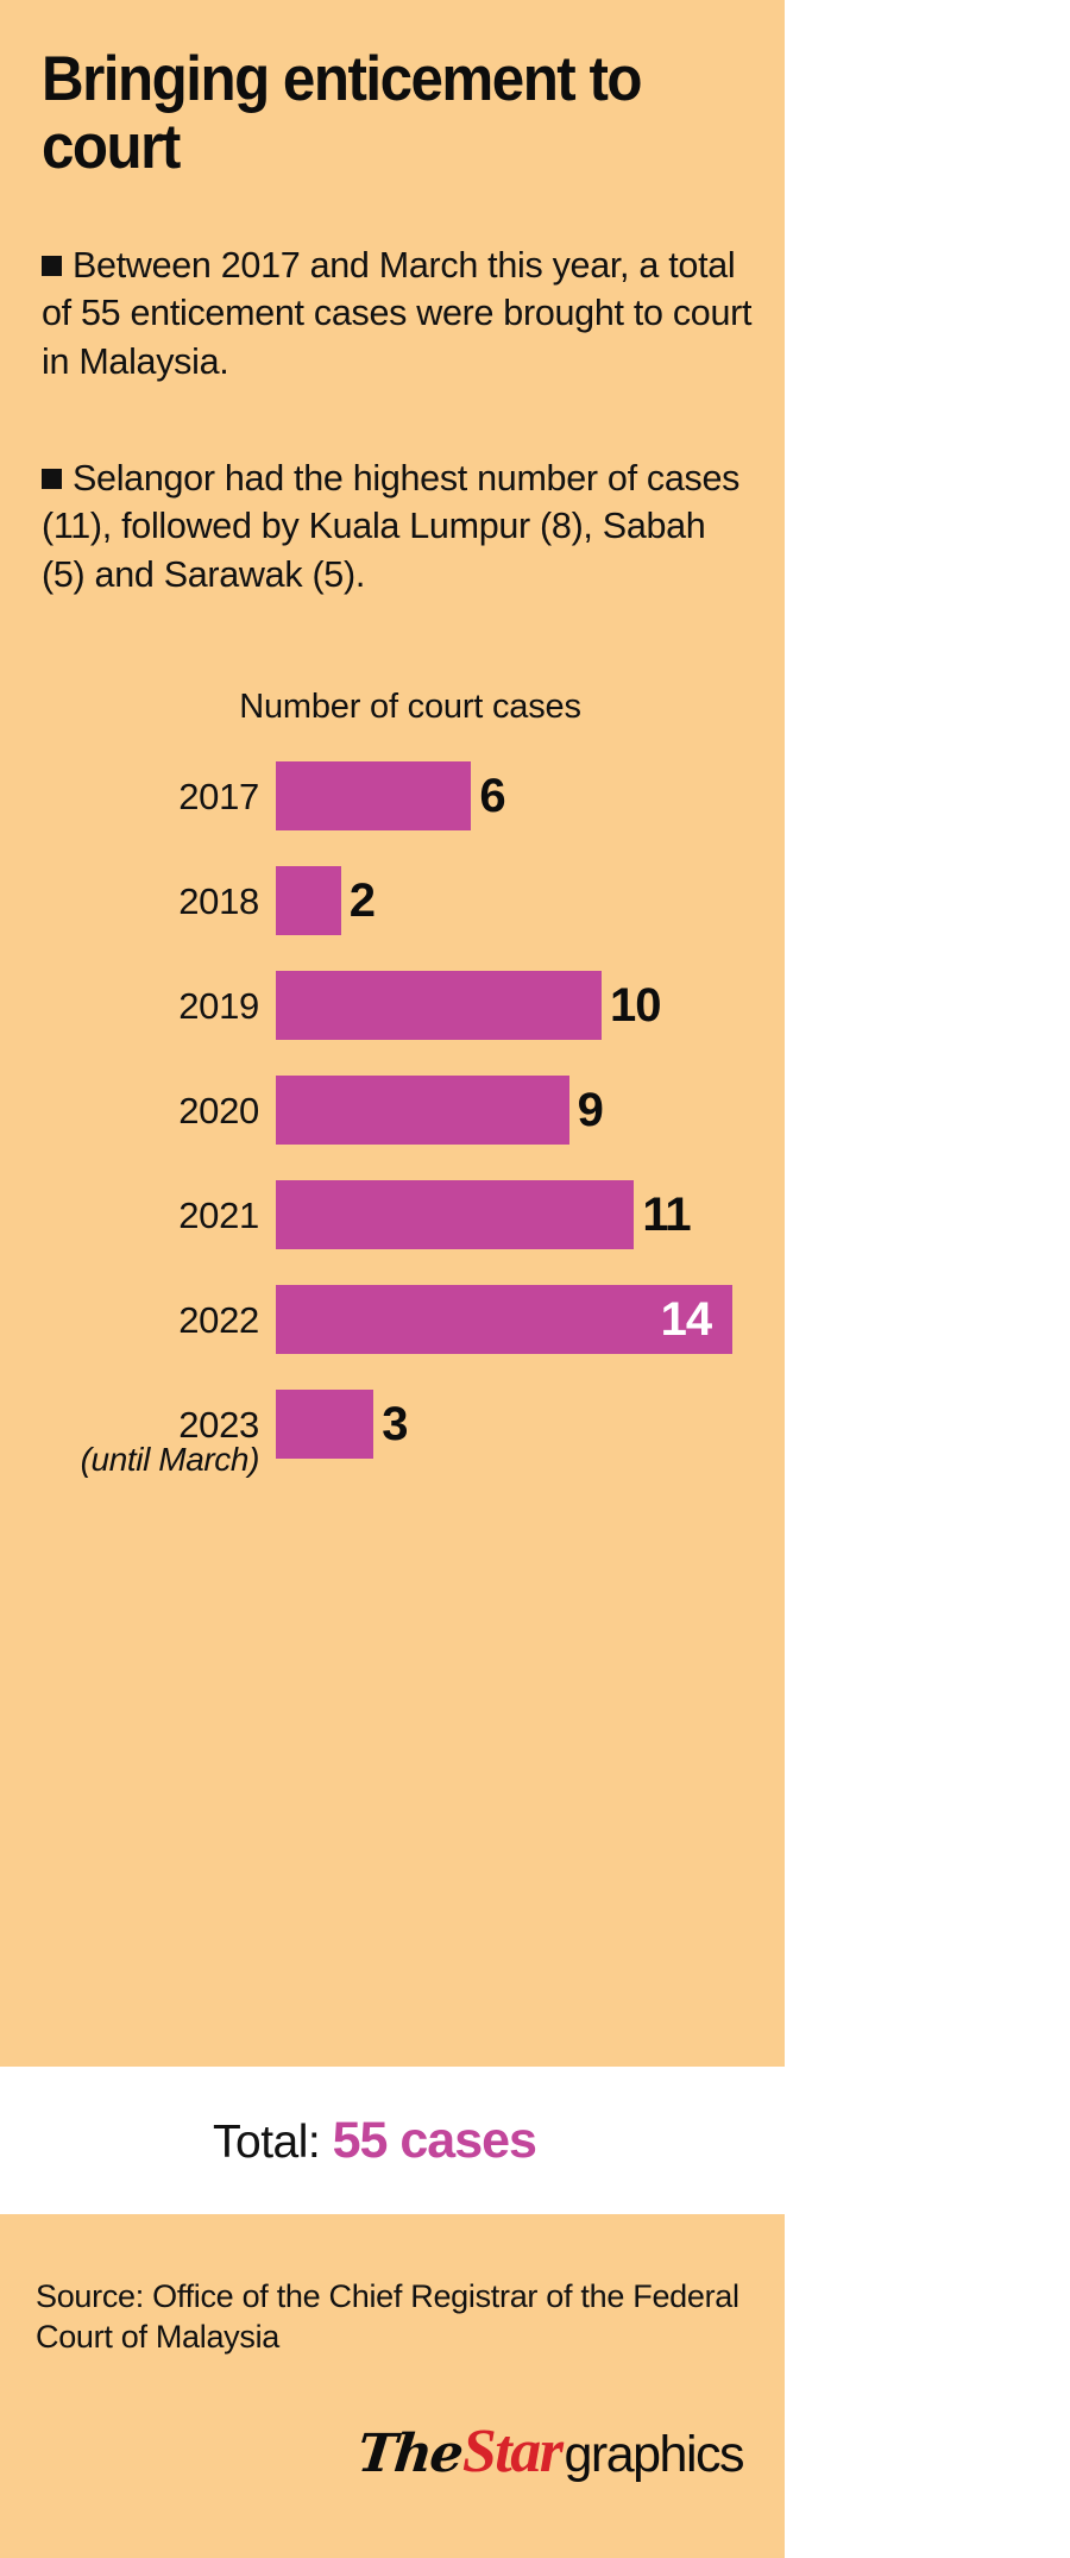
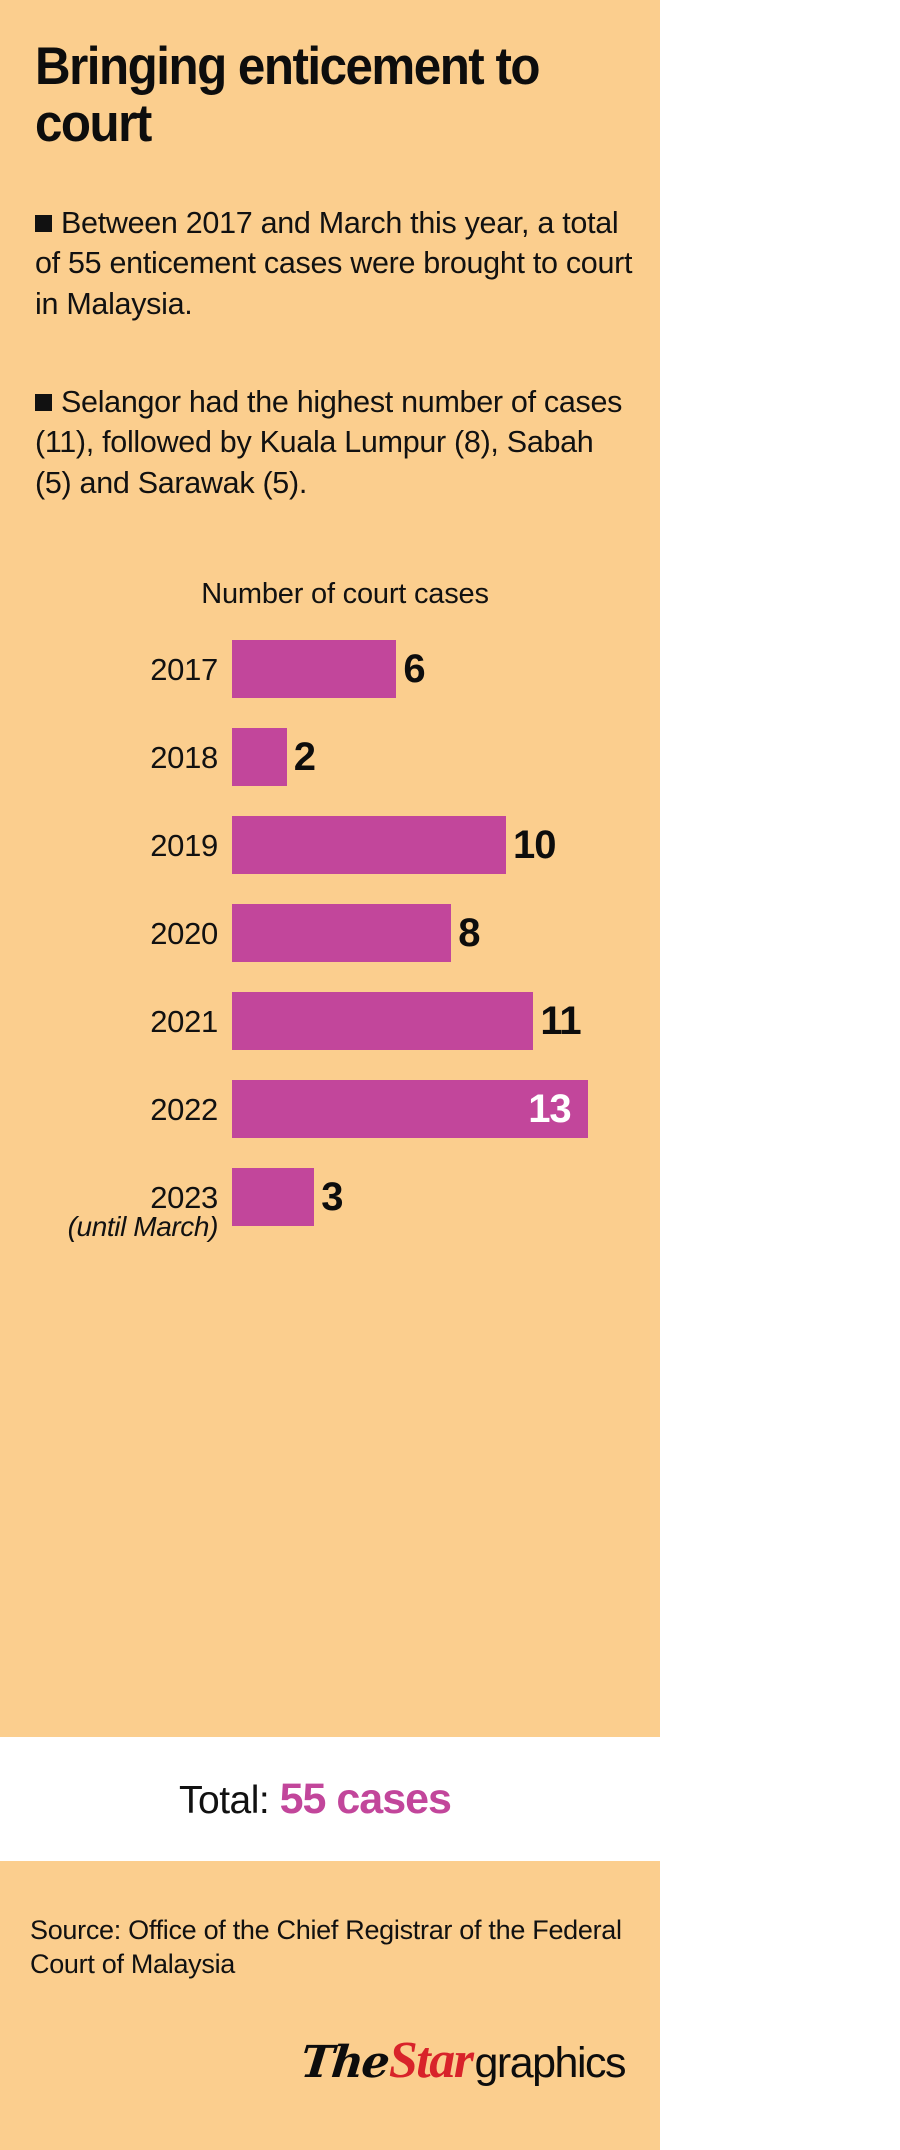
2020: 9 -> 8
2022: 14 -> 13
